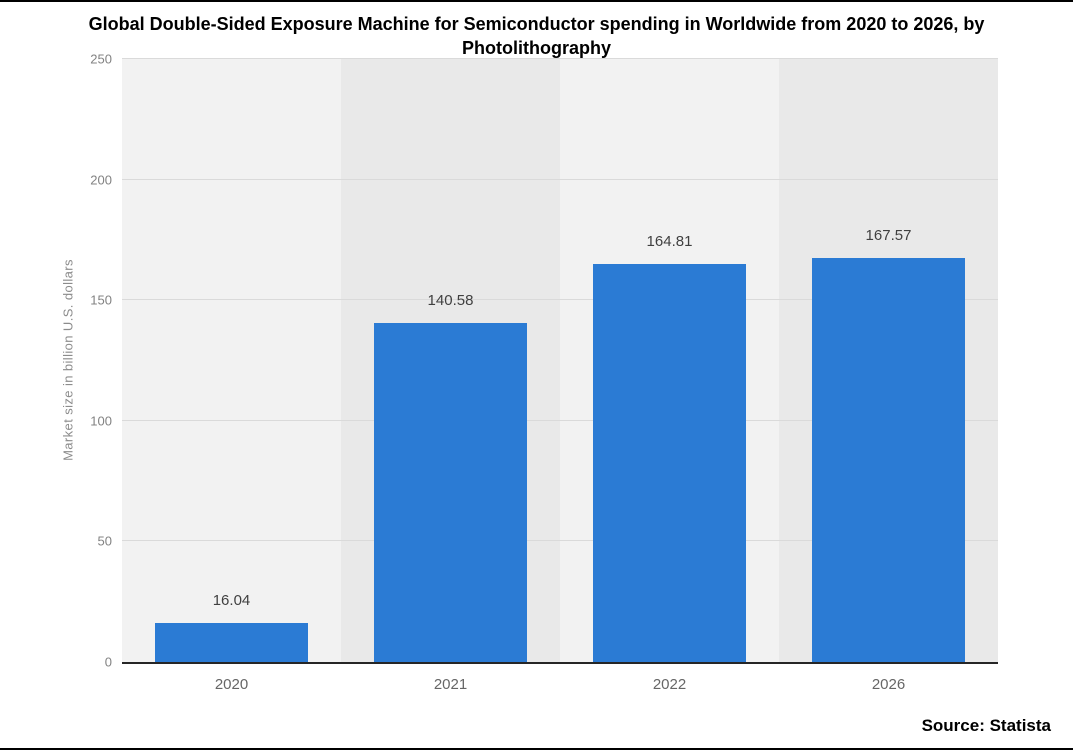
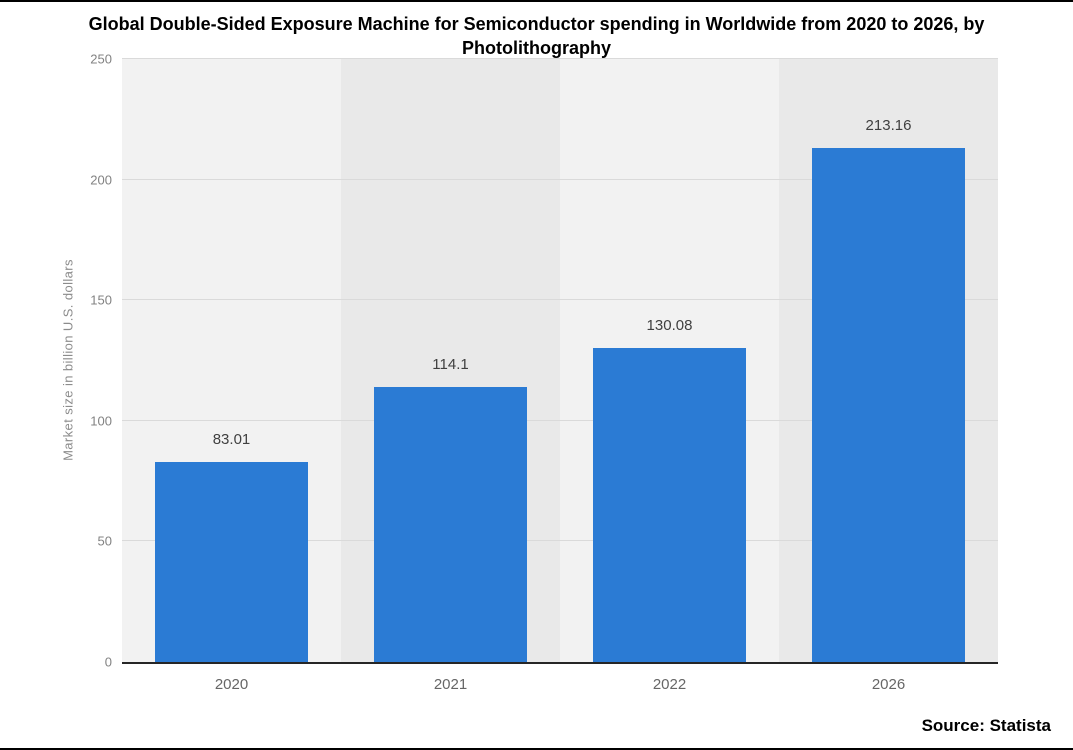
2020: 16.04 -> 83.01
2021: 140.58 -> 114.1
2022: 164.81 -> 130.08
2026: 167.57 -> 213.16
